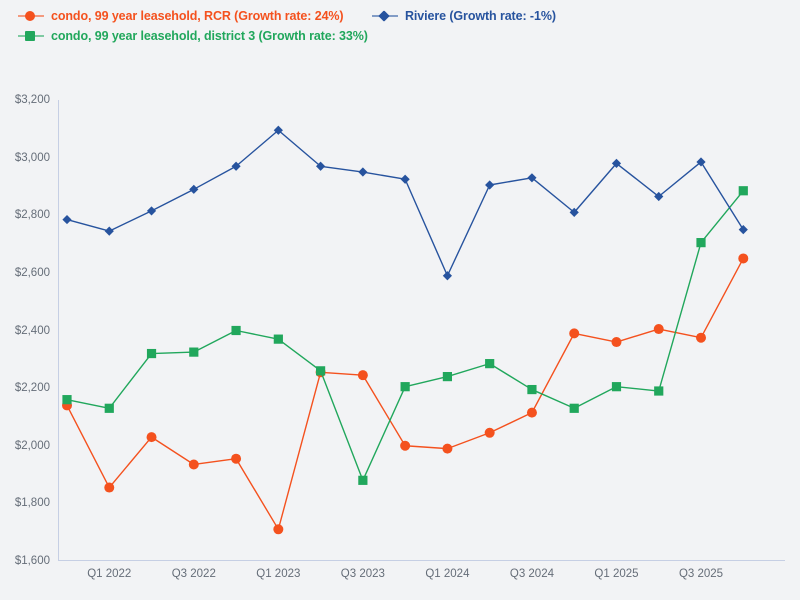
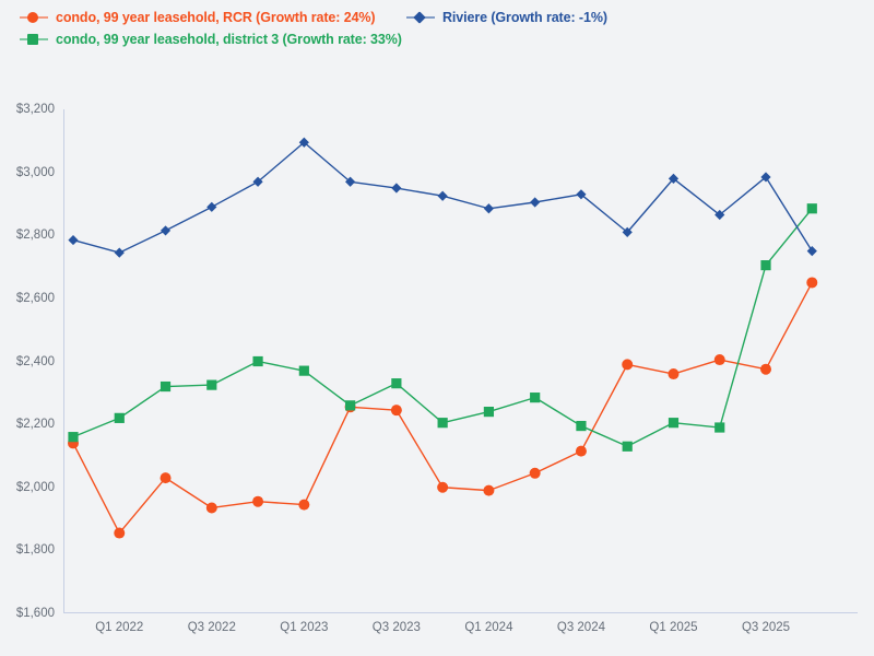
condo, 99 year leasehold, district 3 (Growth rate: 33%)/Q1 2022: $2130 -> $2220
condo, 99 year leasehold, RCR (Growth rate: 24%)/Q1 2023: $1710 -> $1940
condo, 99 year leasehold, district 3 (Growth rate: 33%)/Q3 2023: $1880 -> $2330
Riviere (Growth rate: -1%)/Q1 2024: $2590 -> $2880
